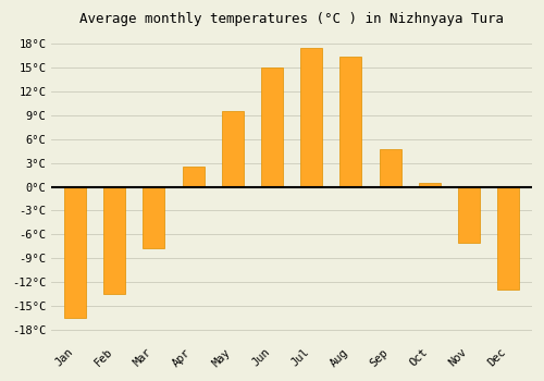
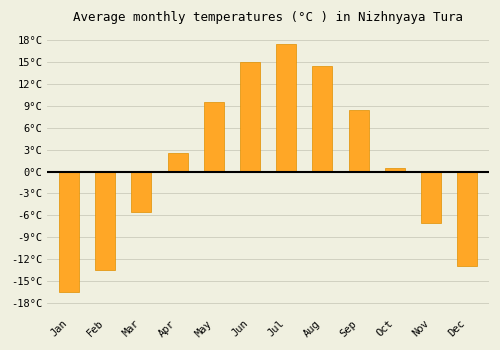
Mar: -7.8°C -> -5.5°C
Aug: 16.4°C -> 14.5°C
Sep: 4.8°C -> 8.5°C
